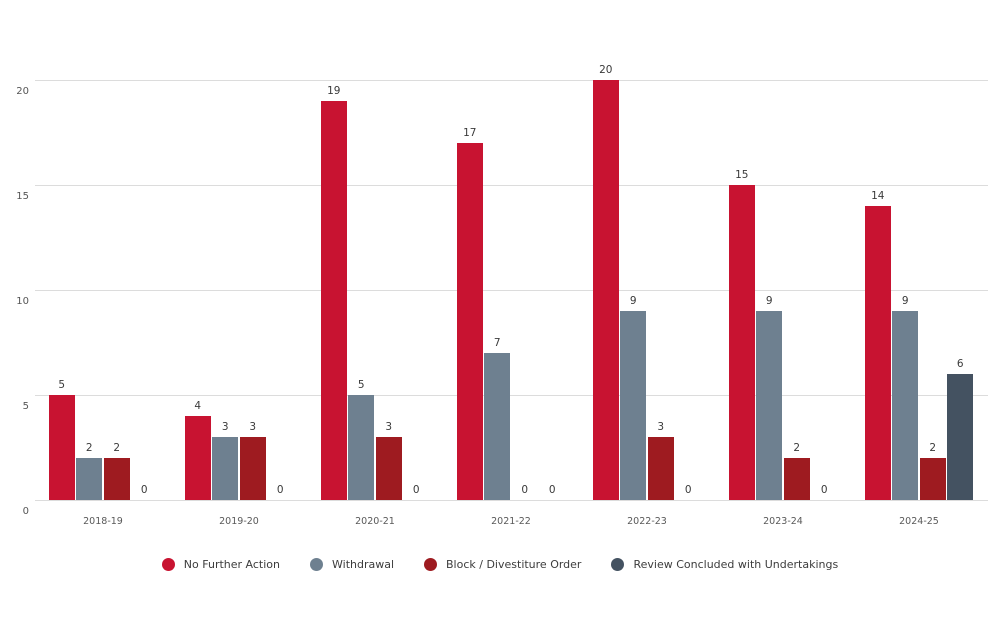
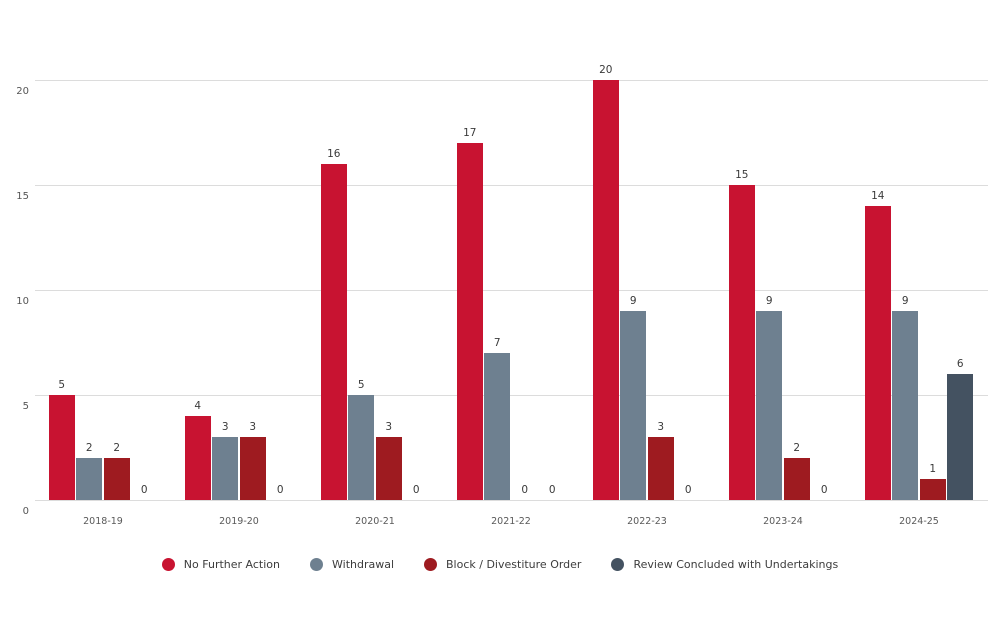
No Further Action/2020-21: 19 -> 16
Block / Divestiture Order/2024-25: 2 -> 1
